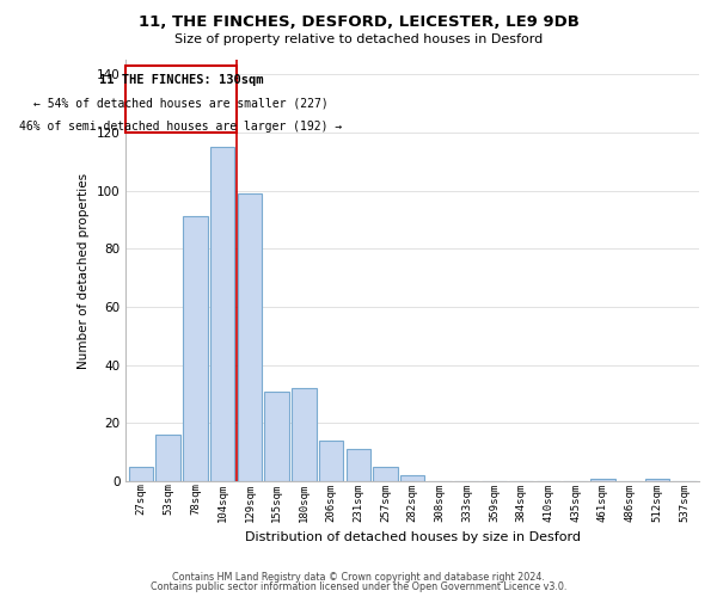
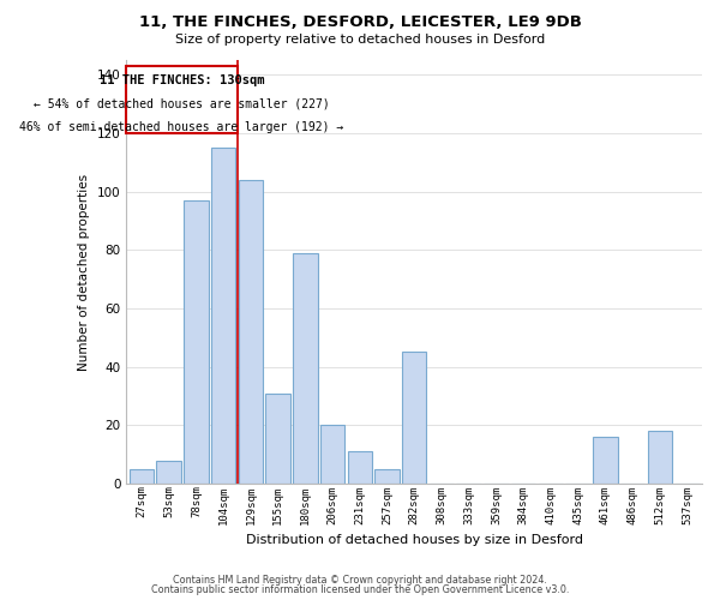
53sqm: 16 -> 8
78sqm: 91 -> 97
129sqm: 99 -> 104
180sqm: 32 -> 79
206sqm: 14 -> 20
282sqm: 2 -> 45
461sqm: 1 -> 16
512sqm: 1 -> 18
